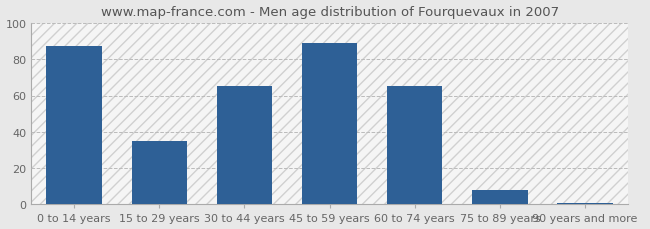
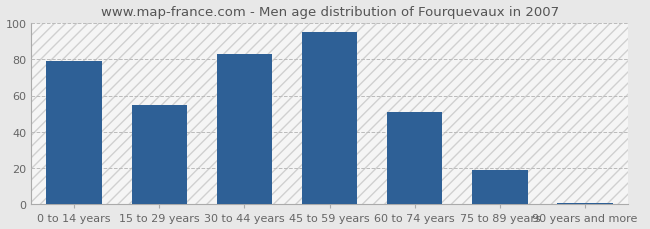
0 to 14 years: 87 -> 79
15 to 29 years: 35 -> 55
30 to 44 years: 65 -> 83
45 to 59 years: 89 -> 95
60 to 74 years: 65 -> 51
75 to 89 years: 8 -> 19
